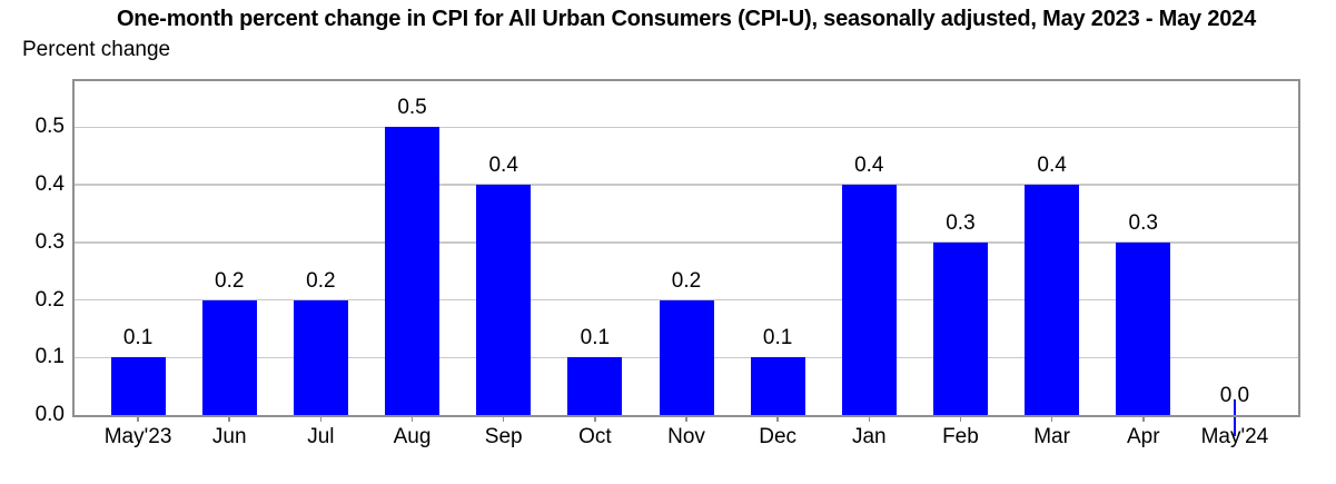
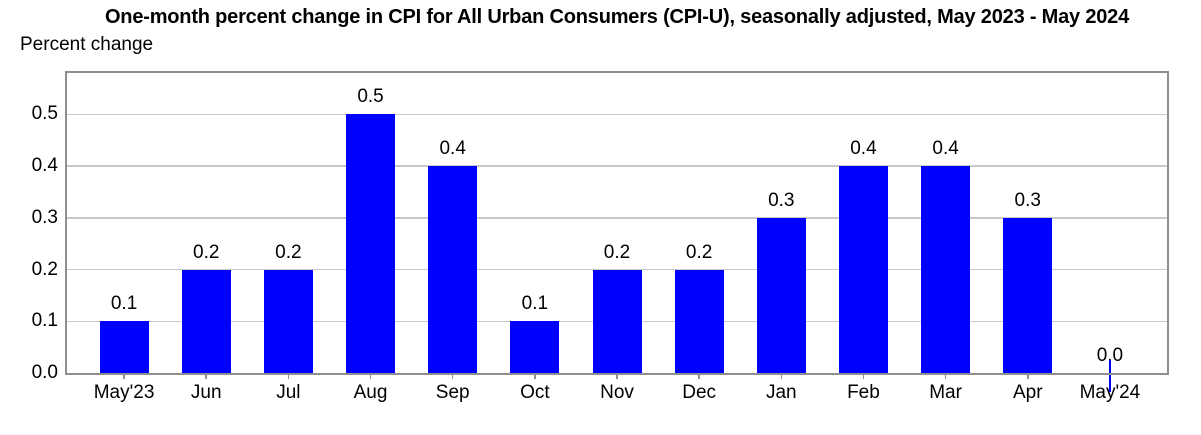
Dec: 0.1 -> 0.2
Jan: 0.4 -> 0.3
Feb: 0.3 -> 0.4
